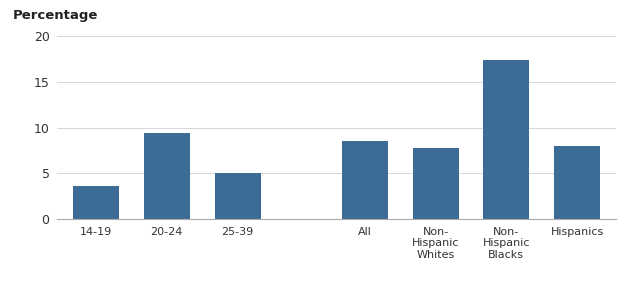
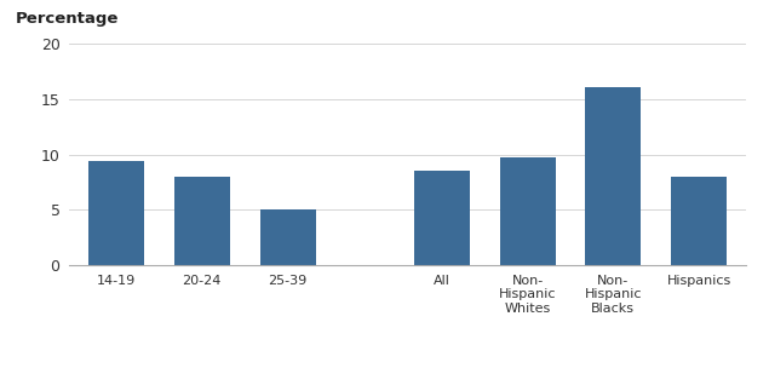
14-19: 3.6 -> 9.4
20-24: 9.4 -> 8.0
Non- Hispanic Whites: 7.8 -> 9.7
Non- Hispanic Blacks: 17.4 -> 16.1
